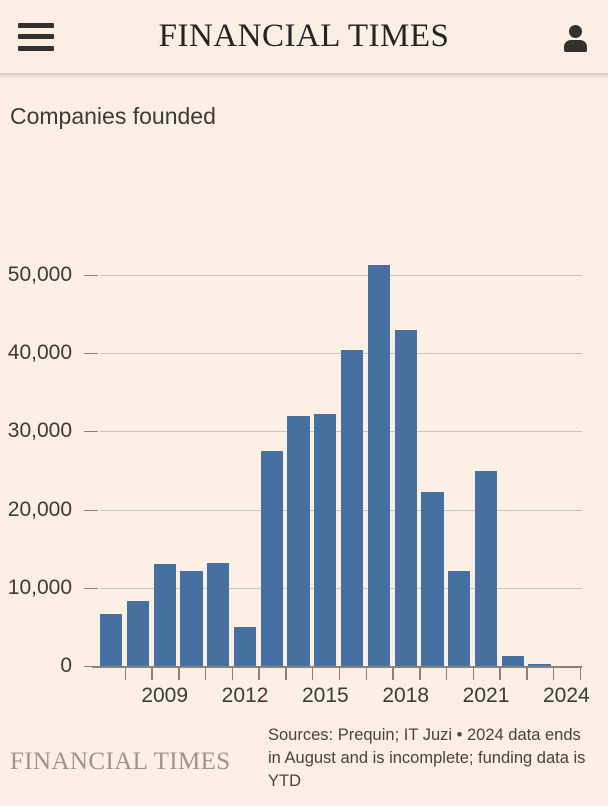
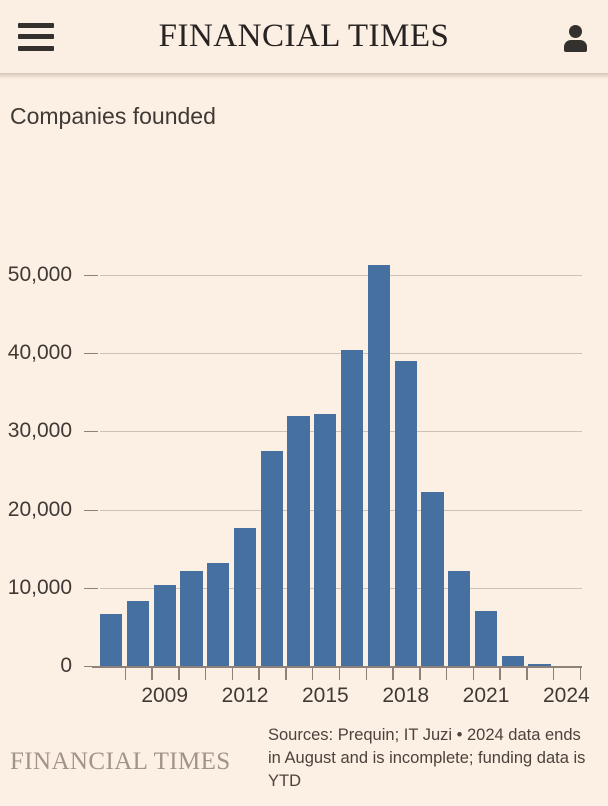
2009: 13000 -> 10000
2012: 5000 -> 18000
2018: 43000 -> 39000
2021: 25000 -> 7000
